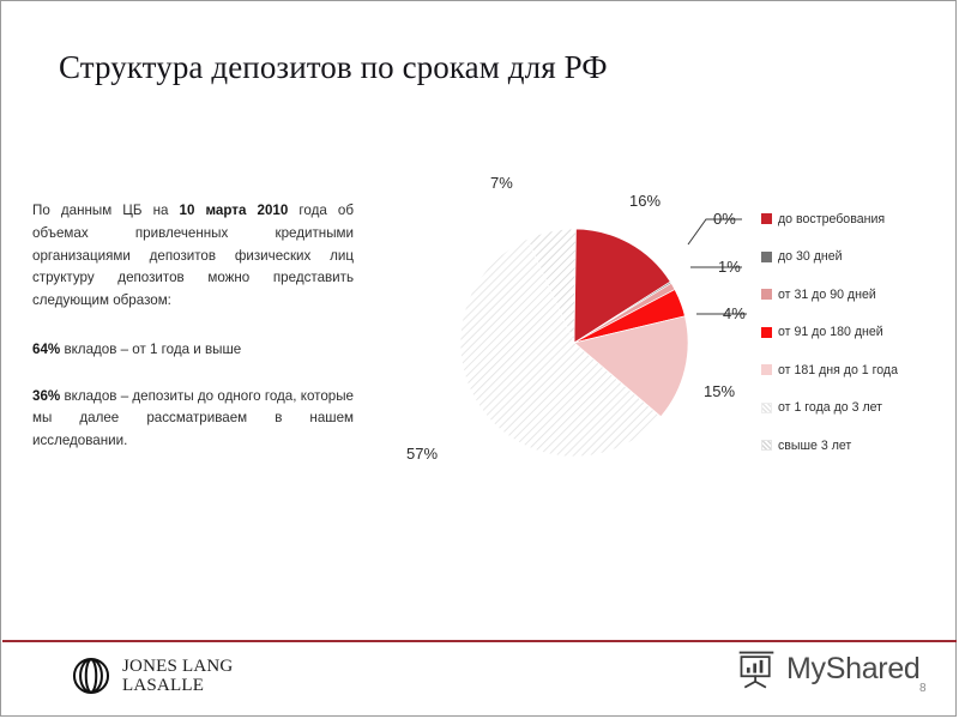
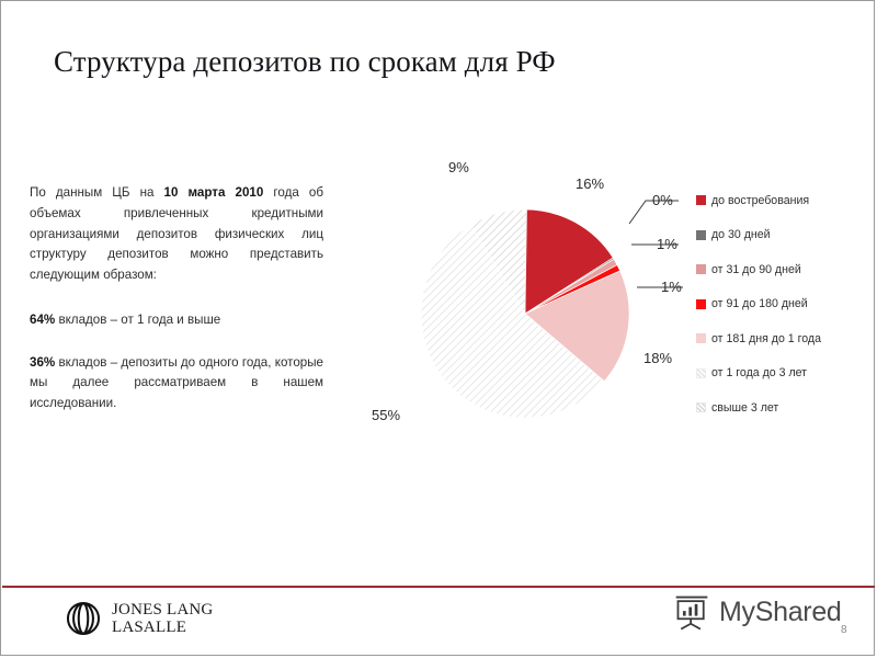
от 91 до 180 дней: 4% -> 1%
от 181 дня до 1 года: 15% -> 18%
от 1 года до 3 лет: 57% -> 55%
свыше 3 лет: 7% -> 9%
